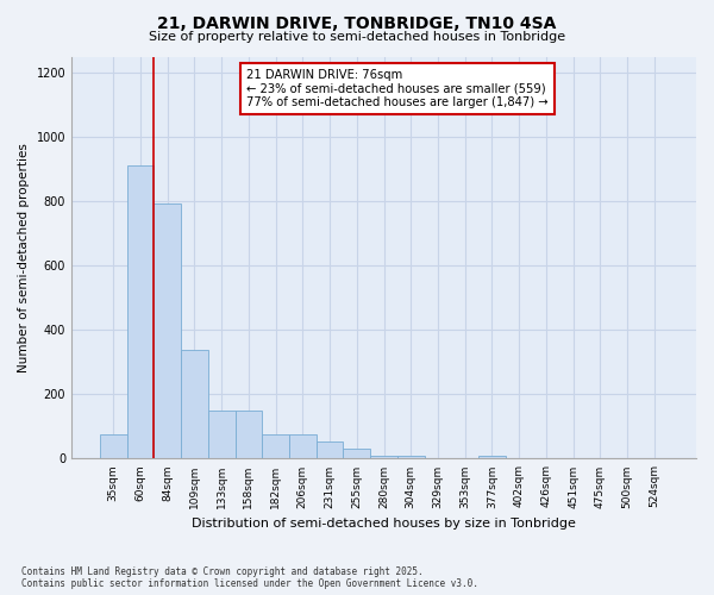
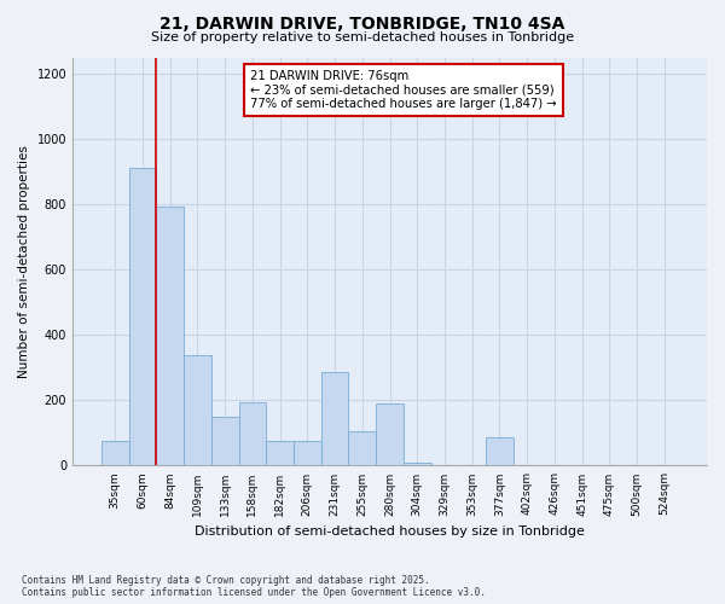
158sqm: 150 -> 195
231sqm: 55 -> 285
255sqm: 30 -> 105
280sqm: 10 -> 190
377sqm: 10 -> 85
